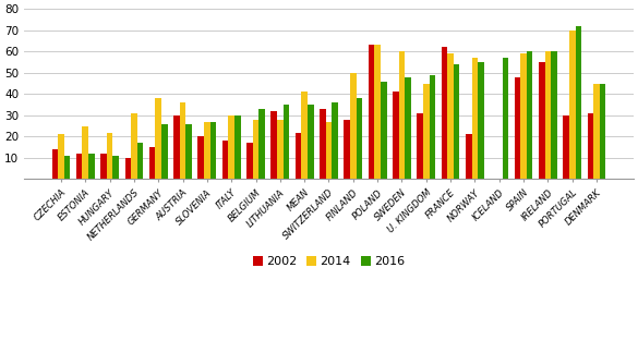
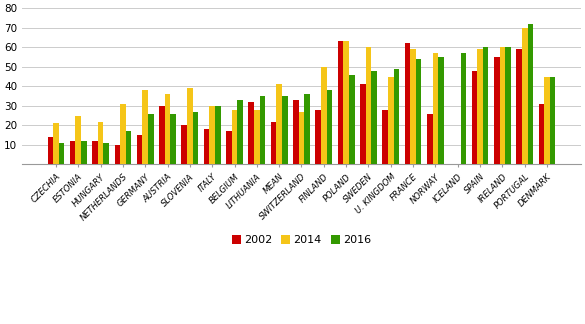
2014/SLOVENIA: 27 -> 39
2002/U. KINGDOM: 31 -> 28
2002/NORWAY: 21 -> 26
2002/PORTUGAL: 30 -> 59
